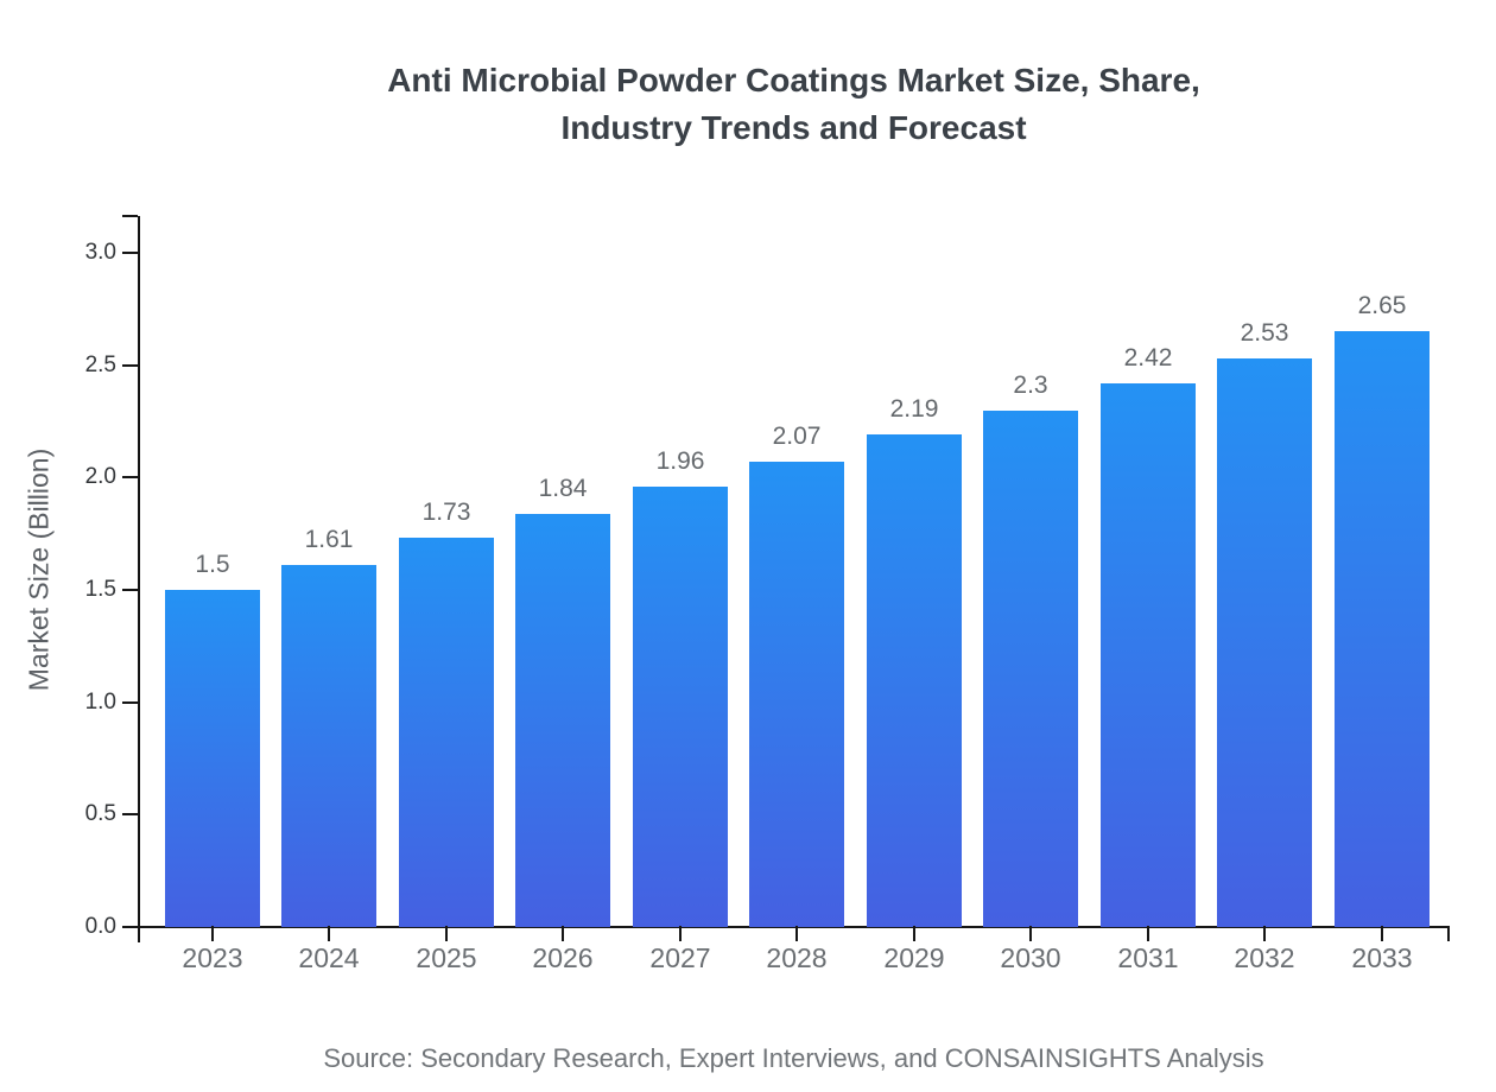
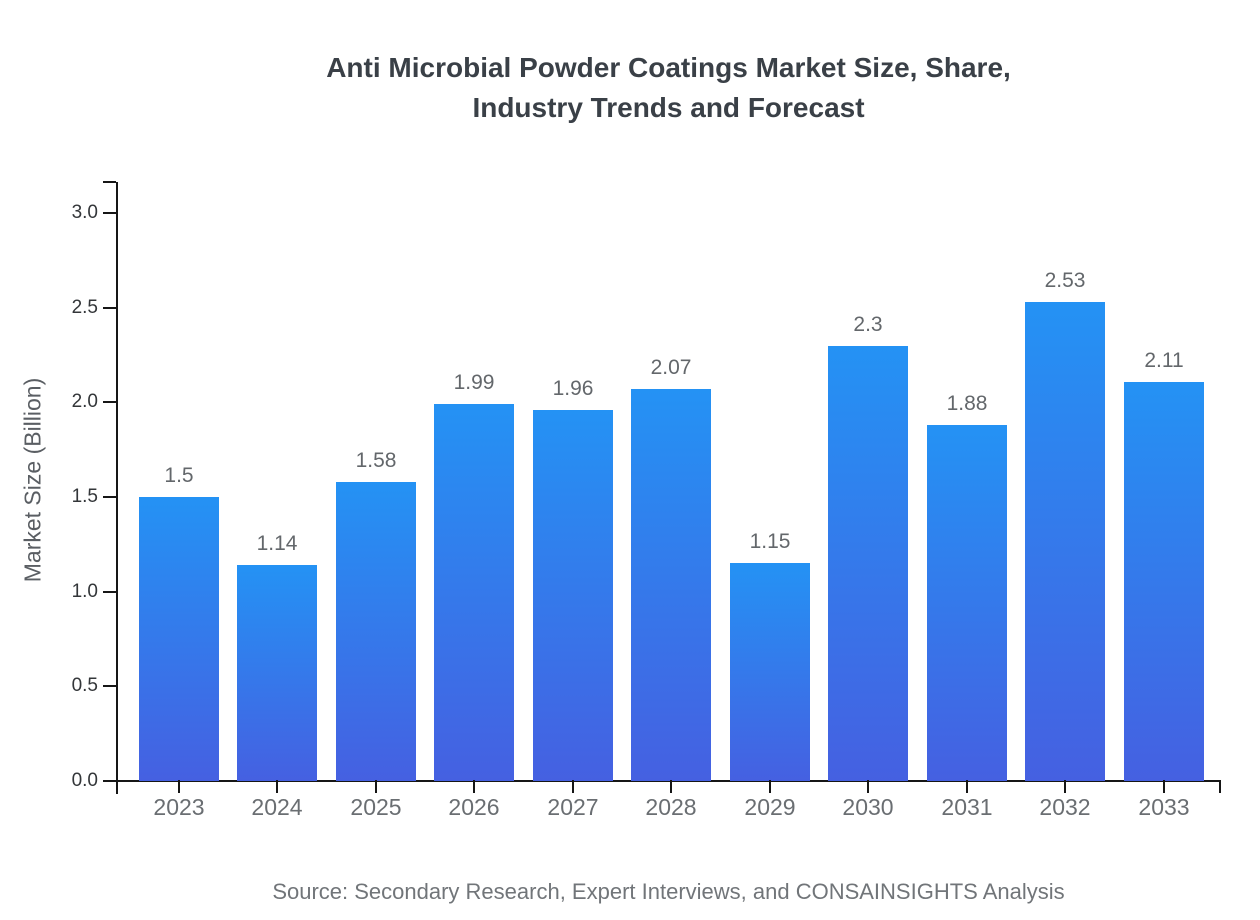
2024: 1.61 -> 1.14
2025: 1.73 -> 1.58
2026: 1.84 -> 1.99
2029: 2.19 -> 1.15
2031: 2.42 -> 1.88
2033: 2.65 -> 2.11
